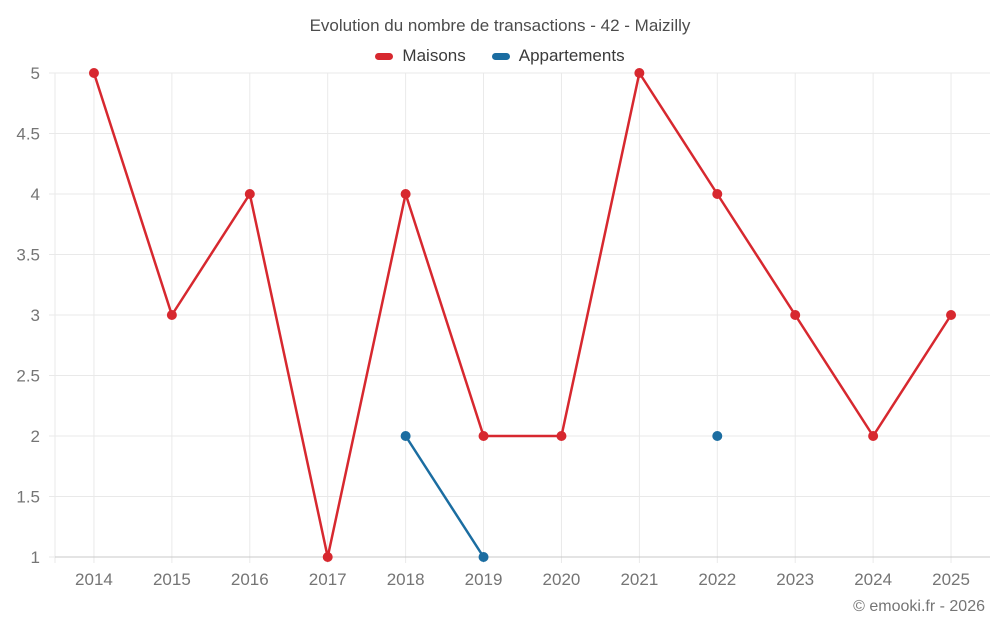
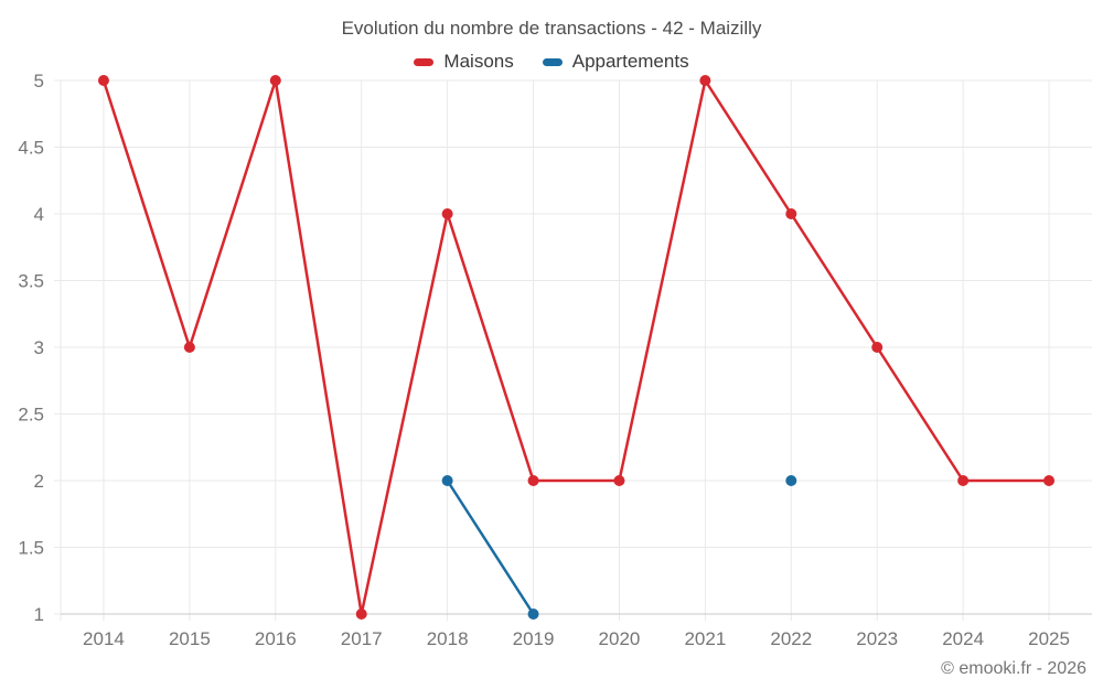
Maisons/2016: 4 -> 5
Maisons/2025: 3 -> 2
